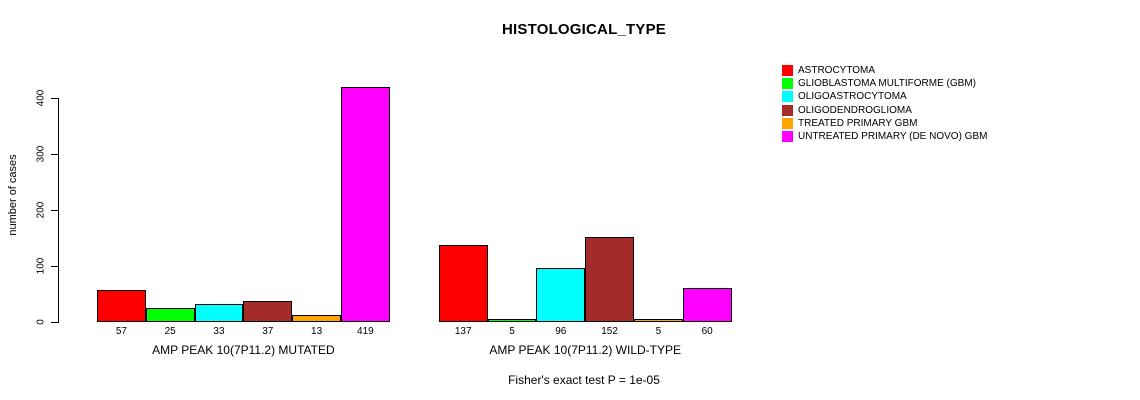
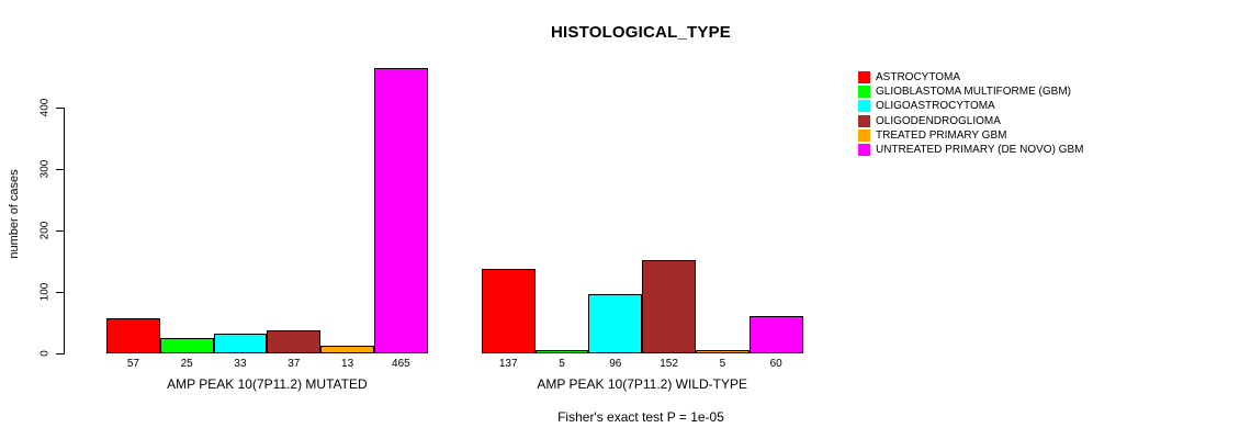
UNTREATED PRIMARY (DE NOVO) GBM/AMP PEAK 10(7P11.2) MUTATED: 419 -> 465
